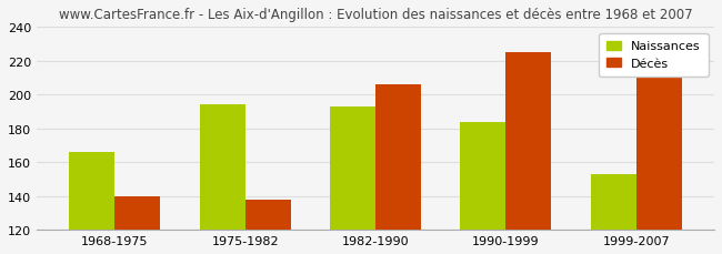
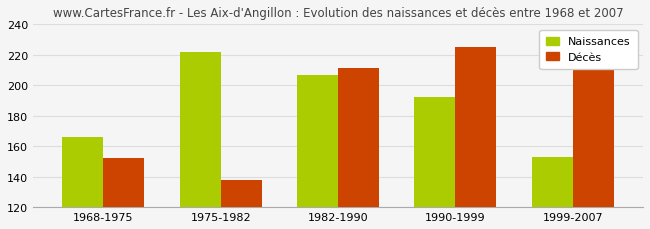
Décès/1968-1975: 140 -> 152
Naissances/1975-1982: 194 -> 222
Naissances/1982-1990: 193 -> 207
Décès/1982-1990: 206 -> 211
Naissances/1990-1999: 184 -> 192
